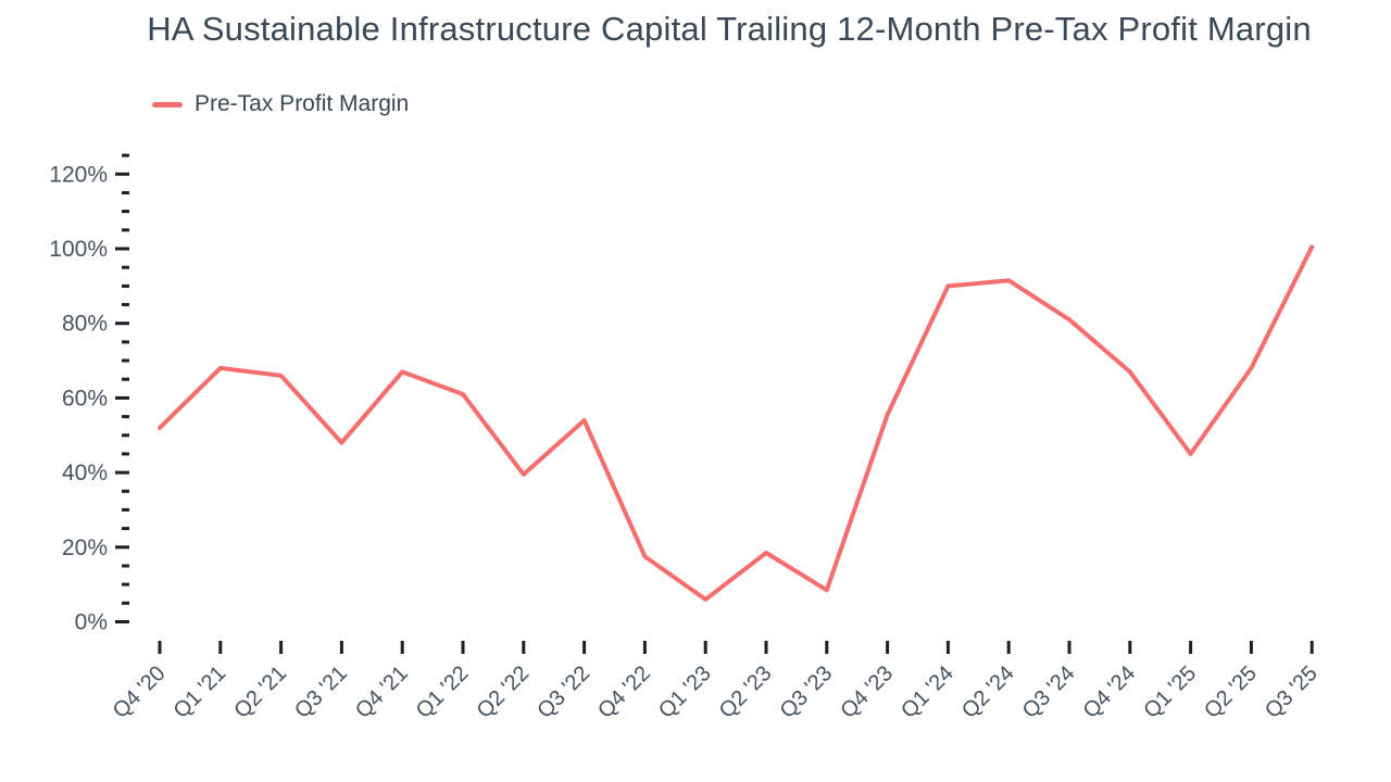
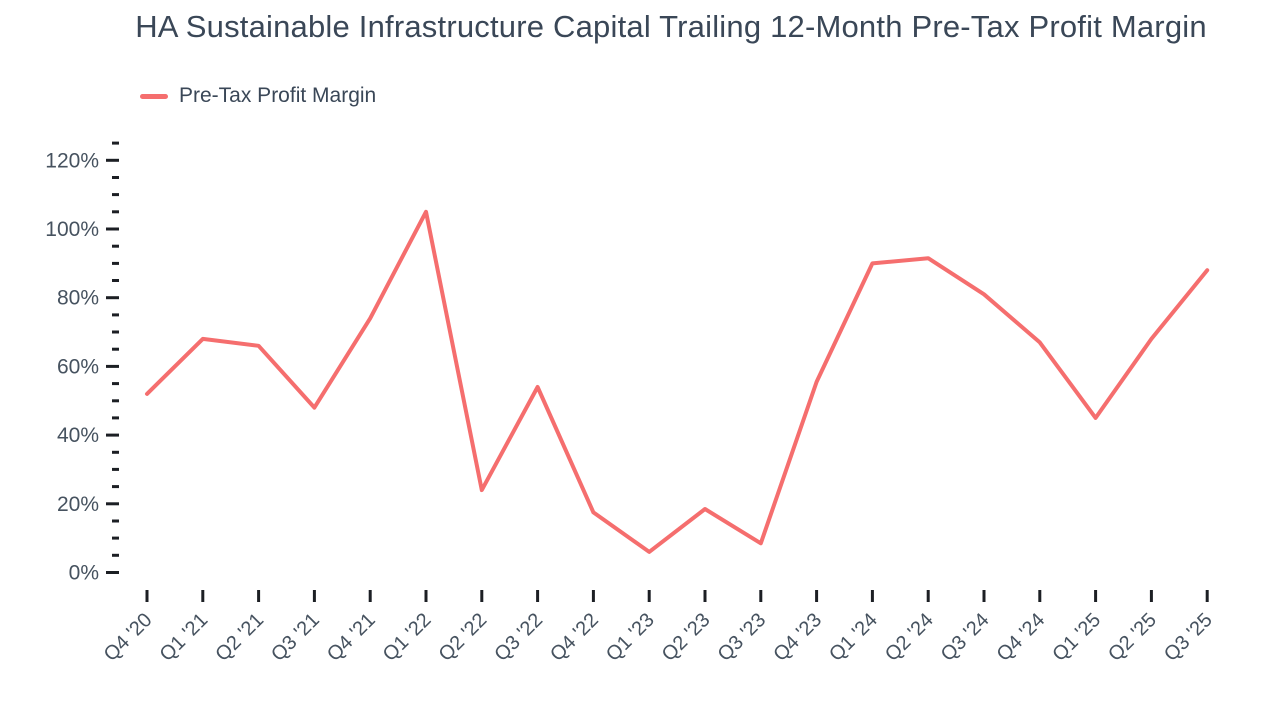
Q4 '21: 67% -> 74%
Q1 '22: 61% -> 105%
Q2 '22: 40% -> 24%
Q3 '25: 100% -> 88%
